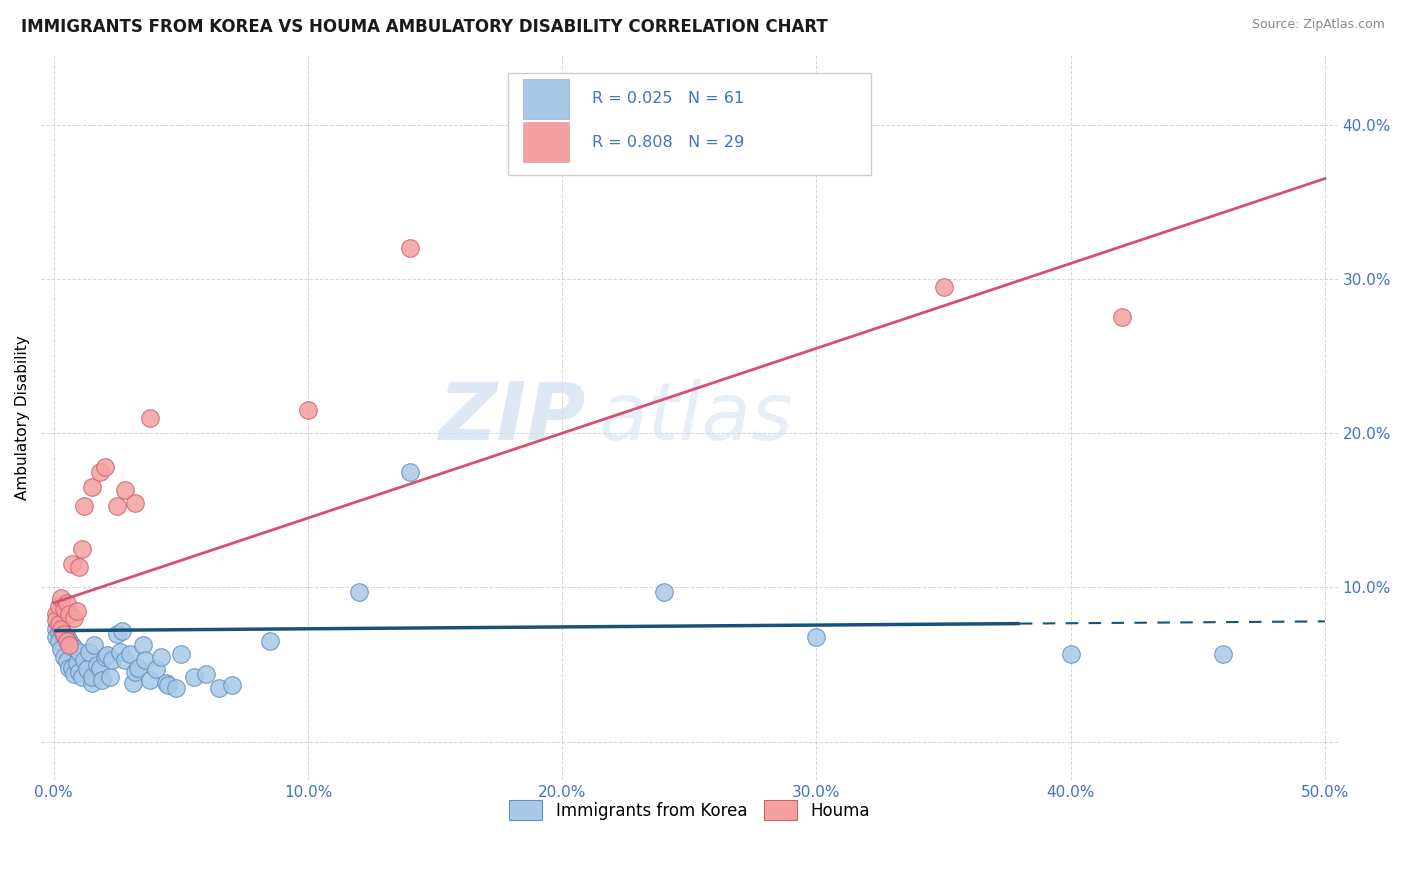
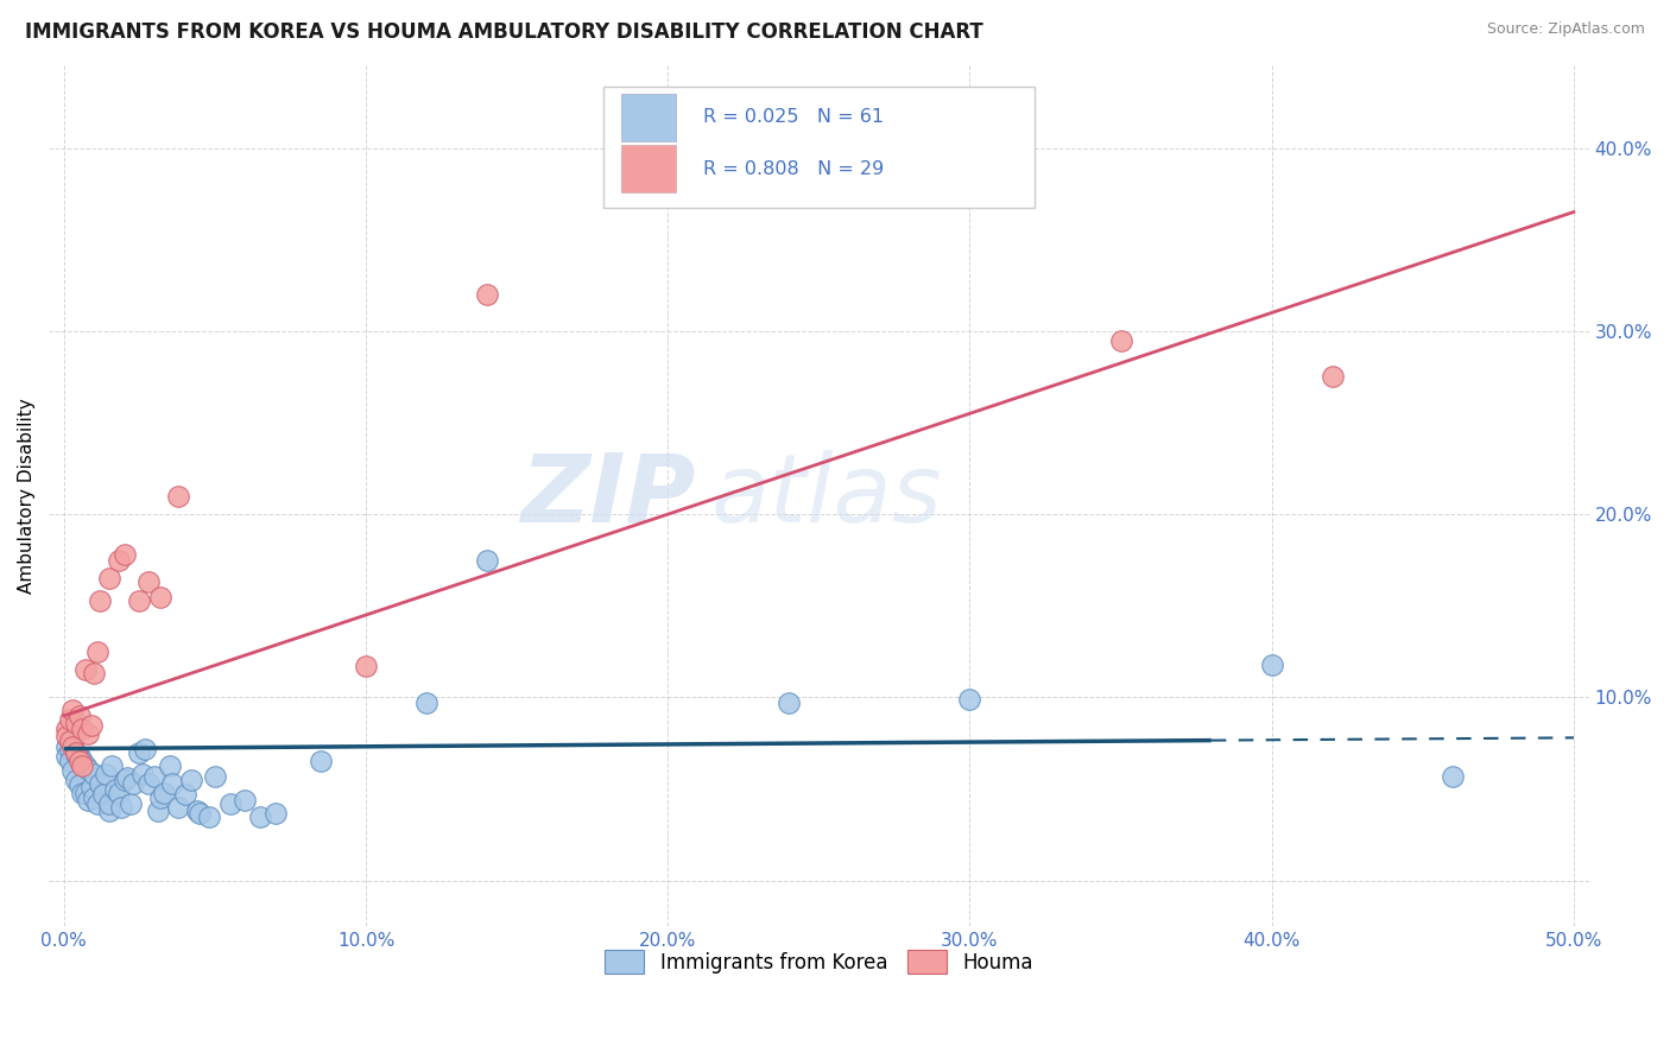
Houma/10.0%: 21.5% -> 11.7%
Immigrants from Korea/30.0%: 6.8% -> 9.9%
Immigrants from Korea/40.0%: 5.7% -> 11.8%
